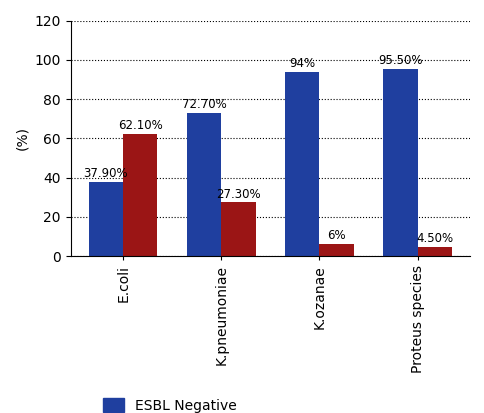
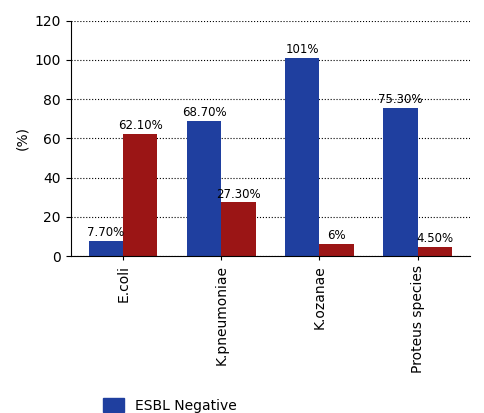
ESBL Negative/E.coli: 37.90% -> 7.70%
ESBL Negative/K.pneumoniae: 72.70% -> 68.70%
ESBL Negative/K.ozanae: 94% -> 101%
ESBL Negative/Proteus species: 95.50% -> 75.30%
